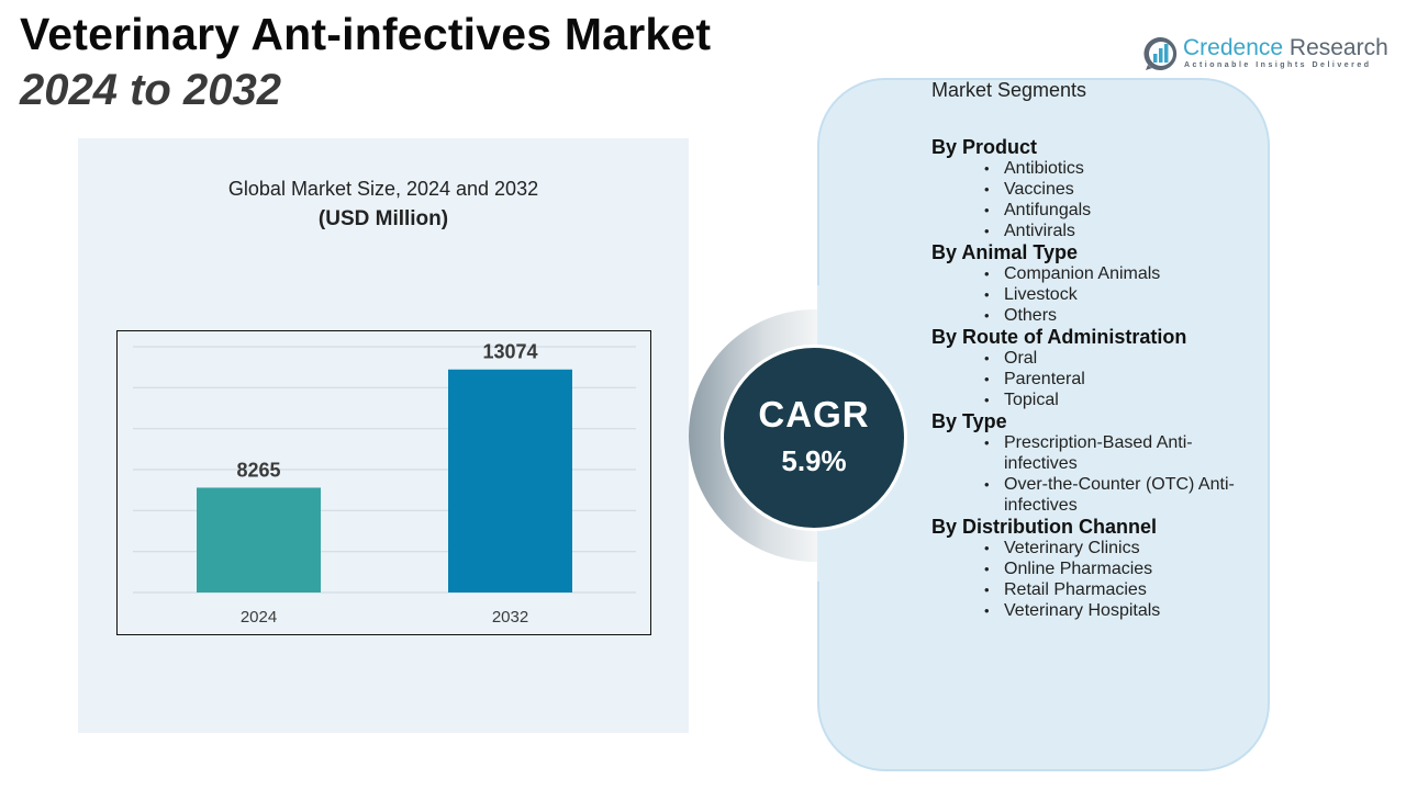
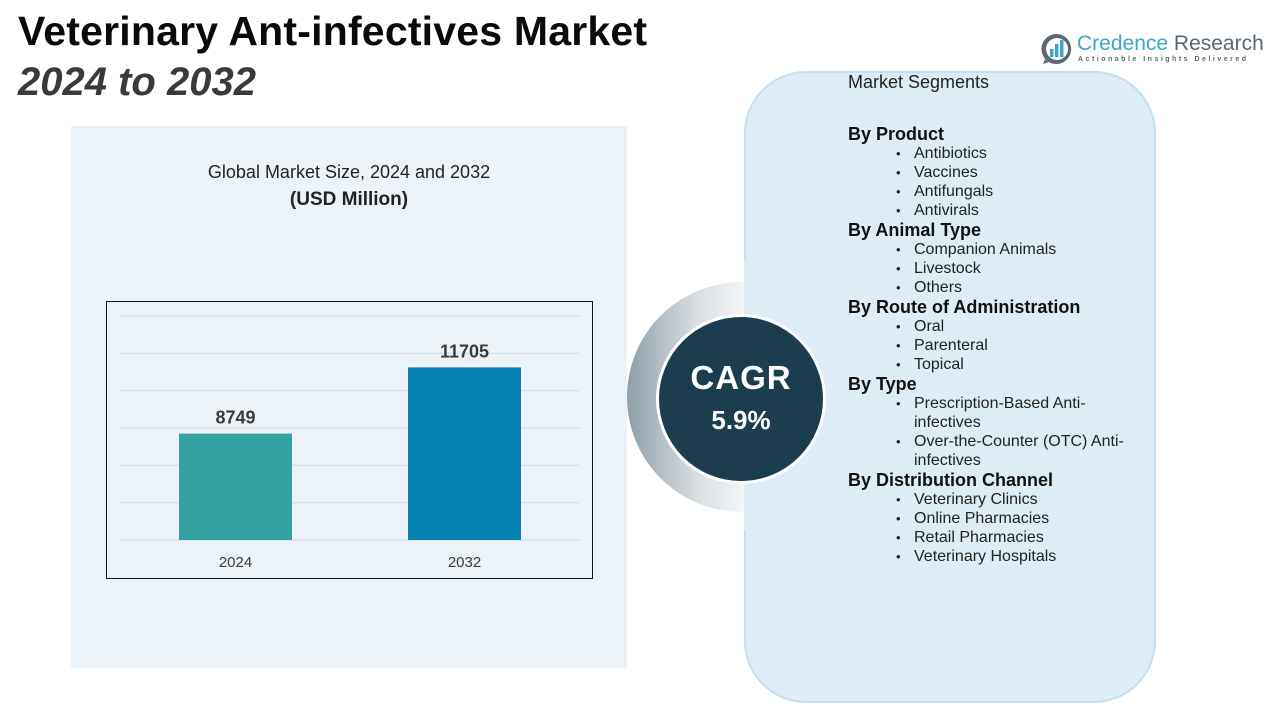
2024: 8265 -> 8749
2032: 13074 -> 11705
